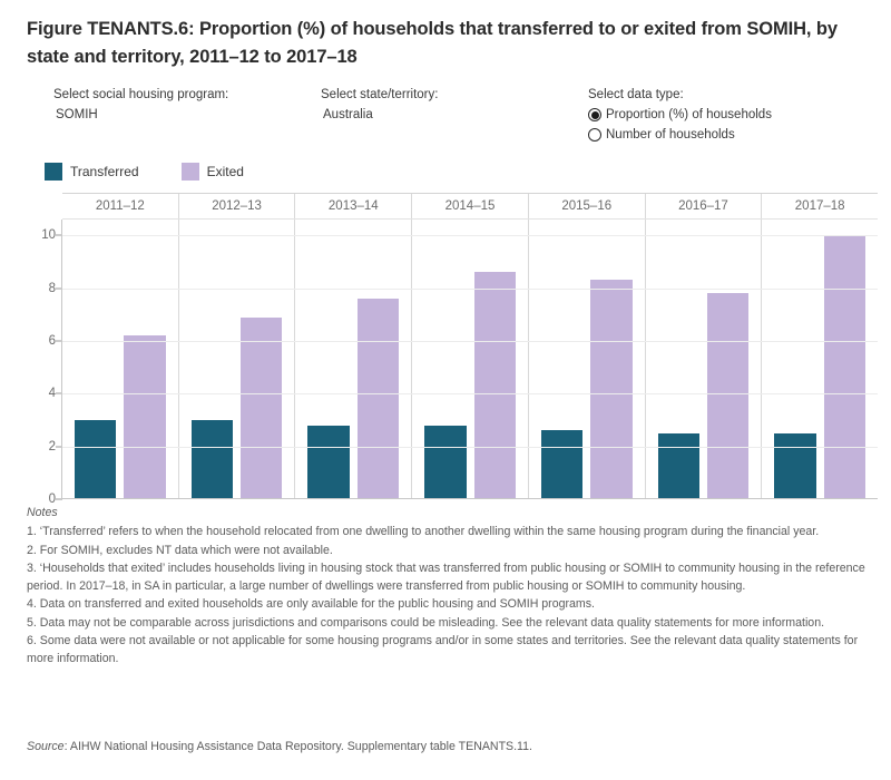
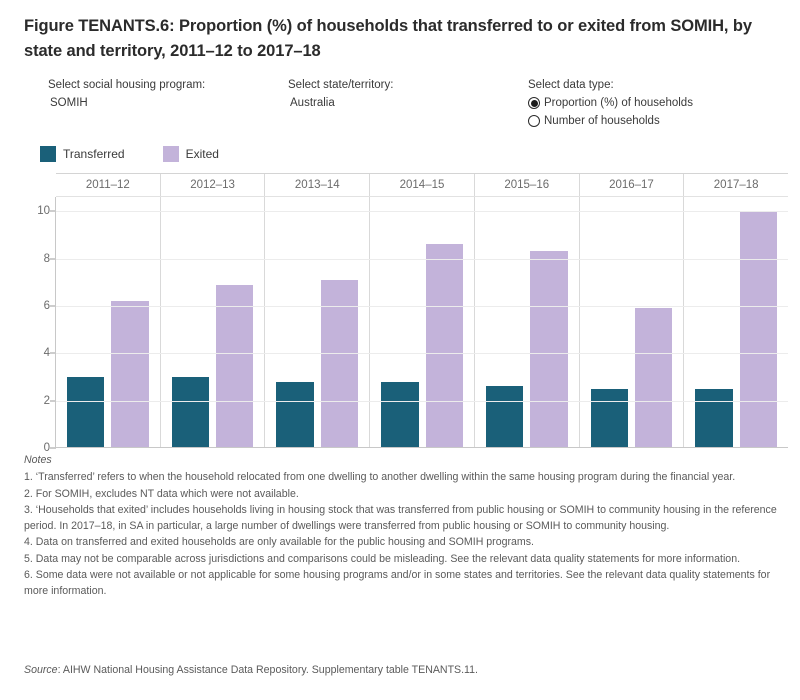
Exited/2013–14: 7.6 -> 7.1
Exited/2016–17: 7.8 -> 5.9
